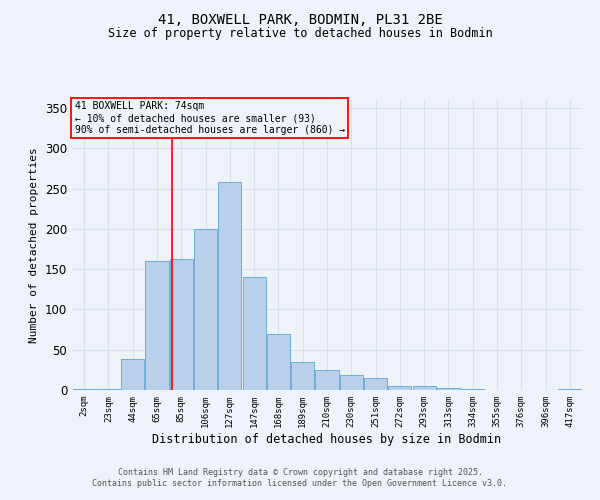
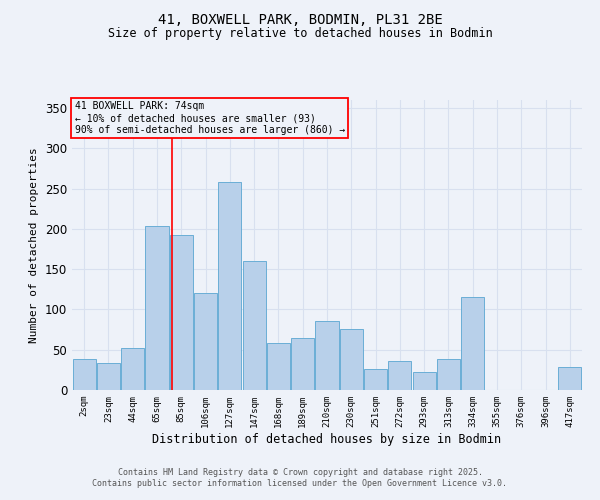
2sqm: 1 -> 38
23sqm: 1 -> 34
44sqm: 38 -> 52
65sqm: 160 -> 204
85sqm: 163 -> 192
106sqm: 200 -> 120
147sqm: 140 -> 160
168sqm: 70 -> 58
189sqm: 35 -> 64
210sqm: 25 -> 86
230sqm: 19 -> 76
251sqm: 15 -> 26
272sqm: 5 -> 36
293sqm: 5 -> 22
313sqm: 3 -> 38
334sqm: 1 -> 116
417sqm: 1 -> 28
